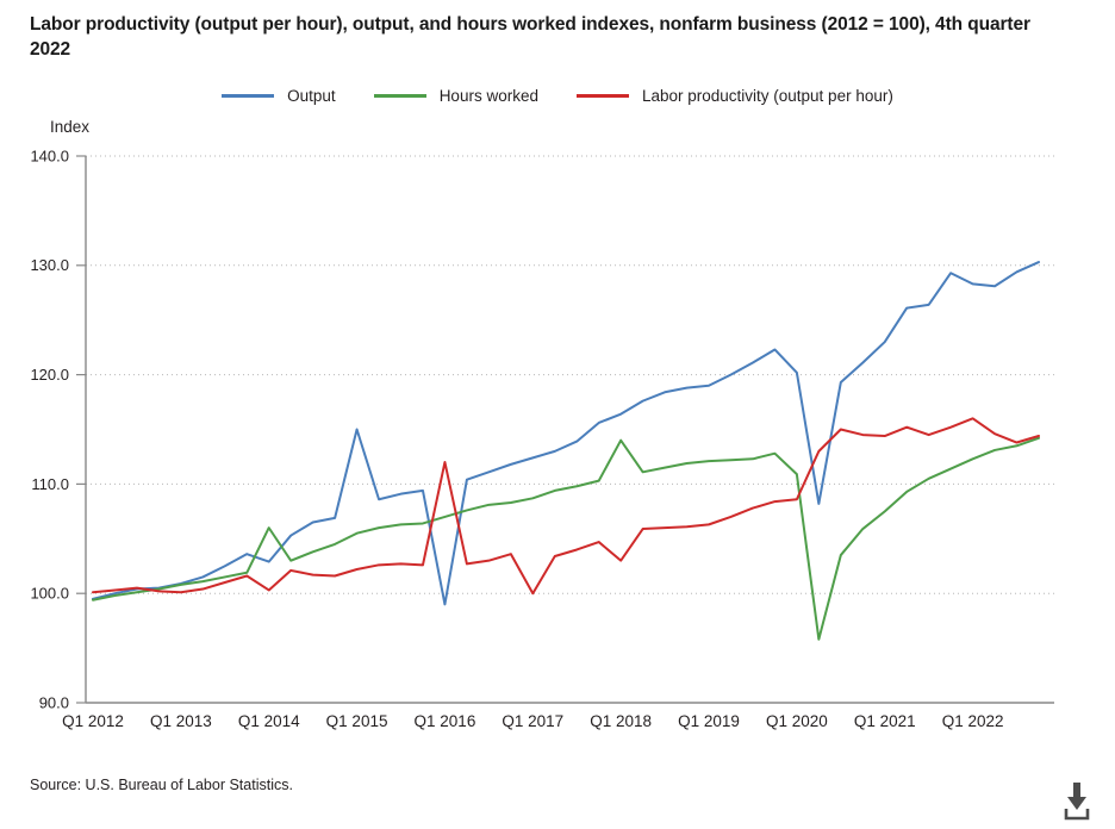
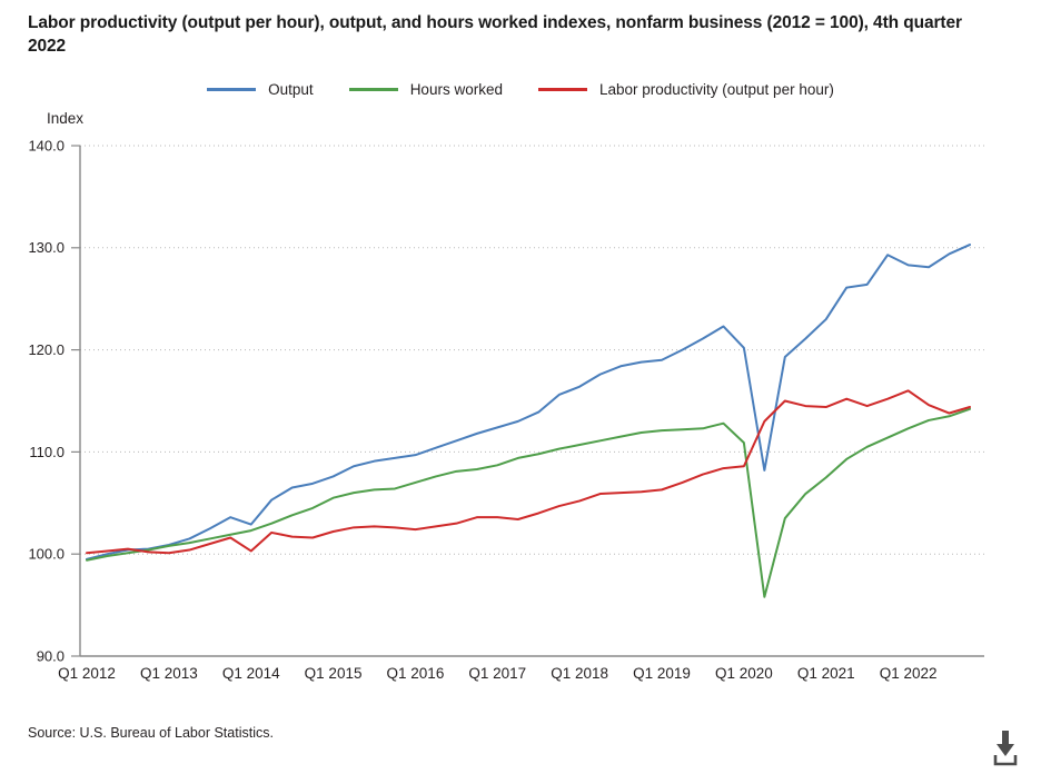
Hours worked/Q1 2014: 106 -> 102
Output/Q1 2015: 115 -> 108
Output/Q1 2016: 99 -> 110
Labor productivity (output per hour)/Q1 2016: 112 -> 102
Labor productivity (output per hour)/Q1 2017: 100 -> 104
Hours worked/Q1 2018: 114 -> 111
Labor productivity (output per hour)/Q1 2018: 103 -> 105
